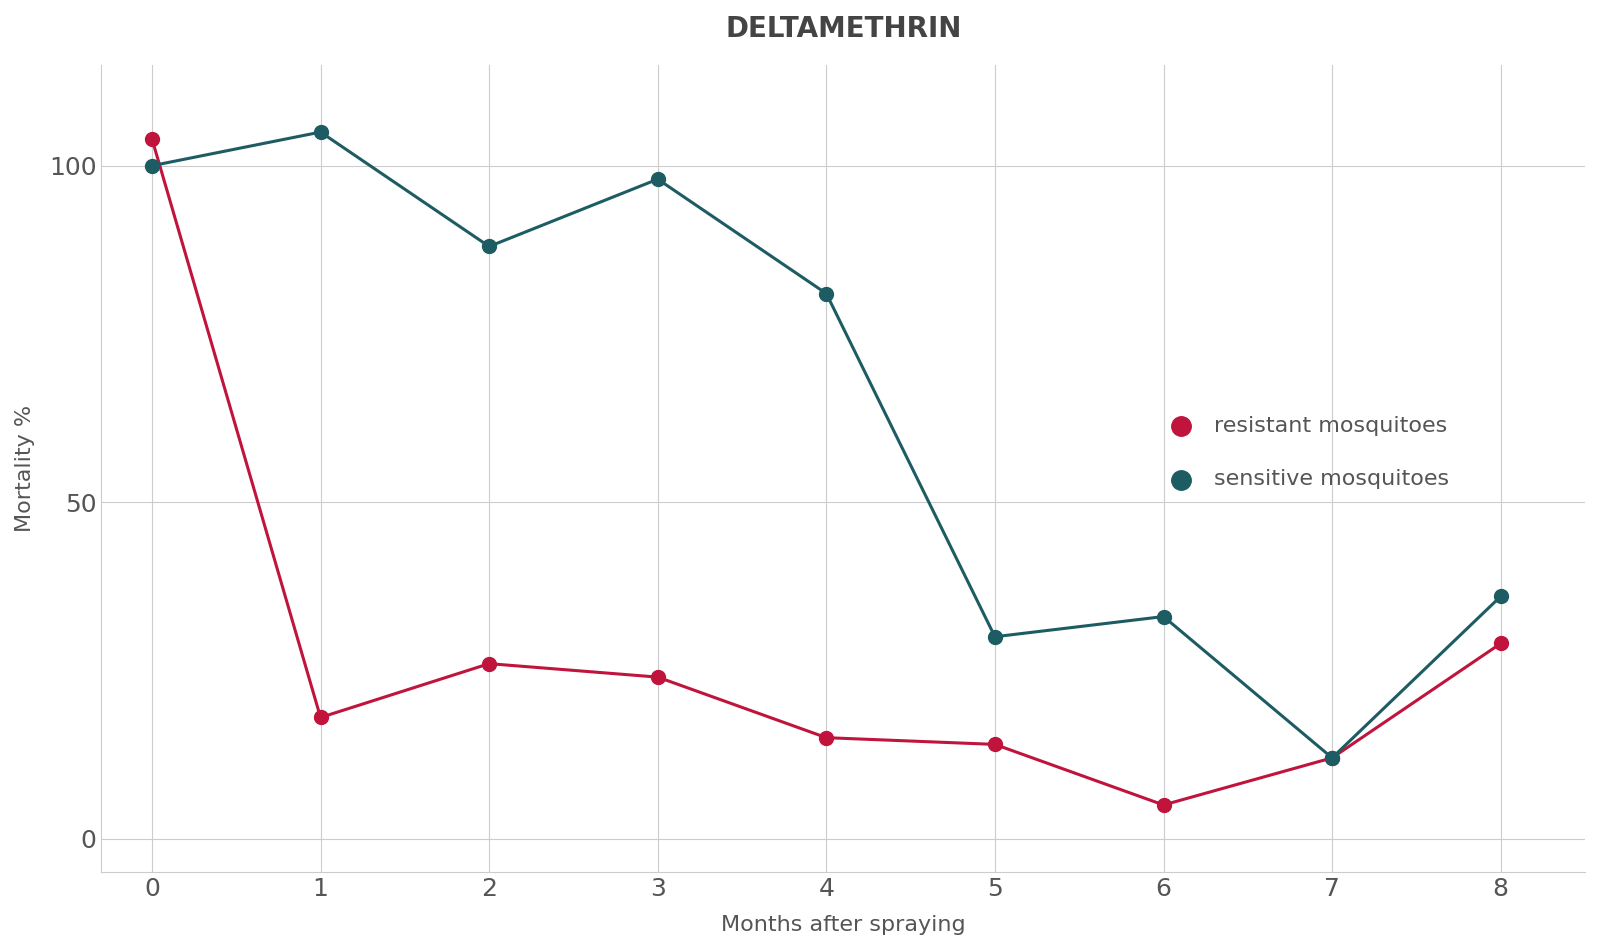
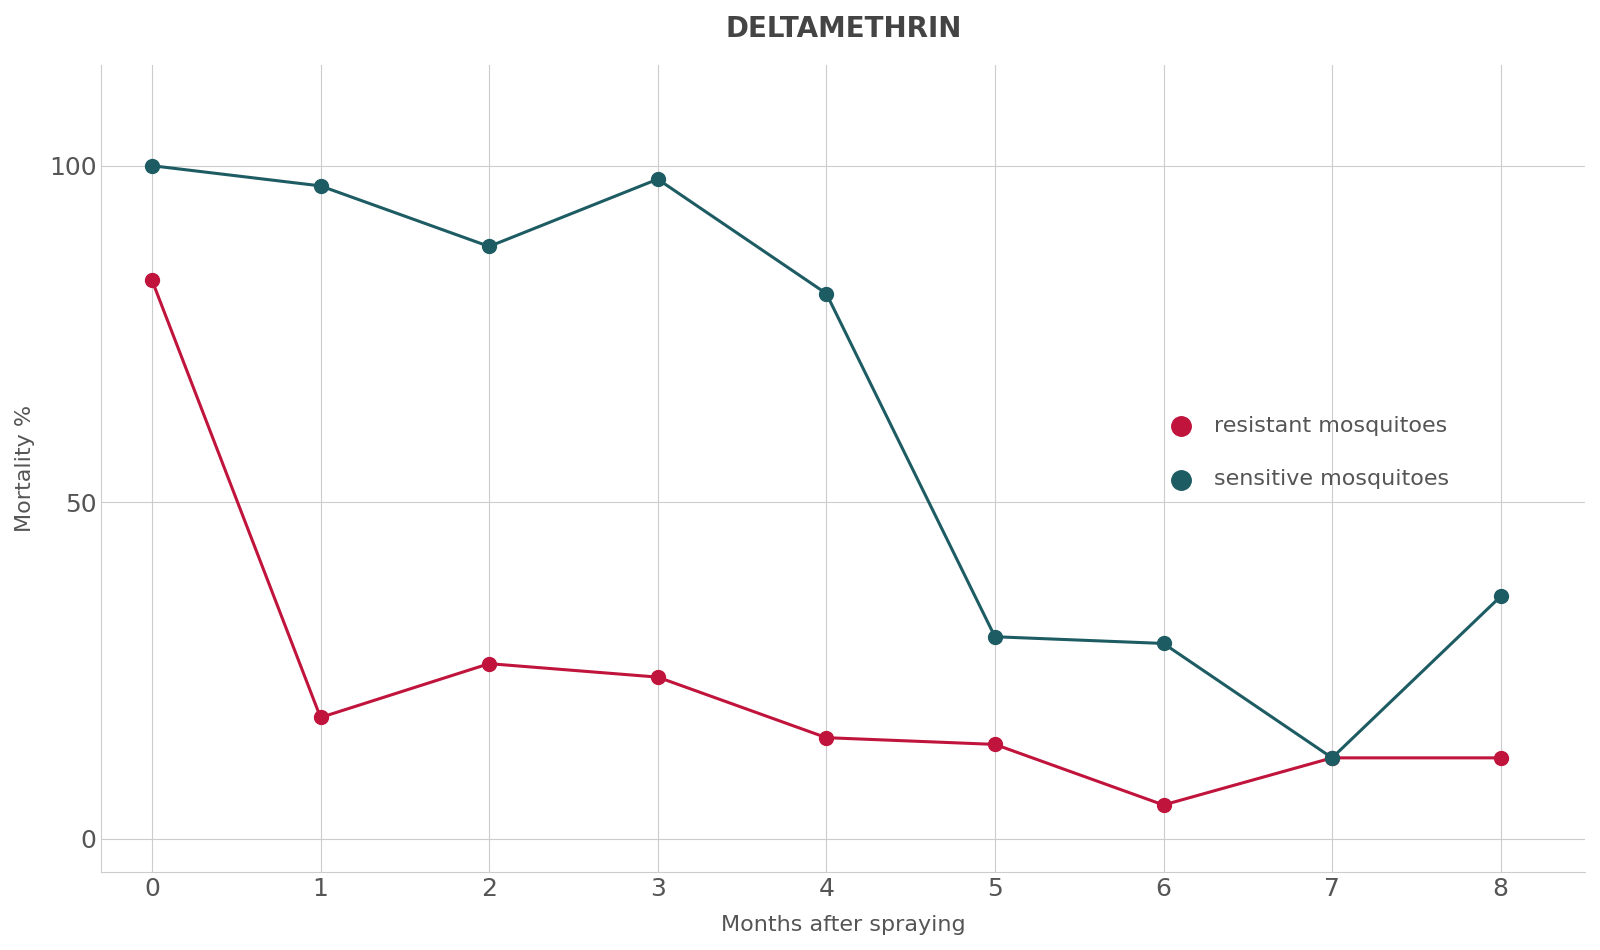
resistant mosquitoes/0: 104 -> 83
sensitive mosquitoes/1: 105 -> 97
sensitive mosquitoes/6: 33 -> 29
resistant mosquitoes/8: 29 -> 12
